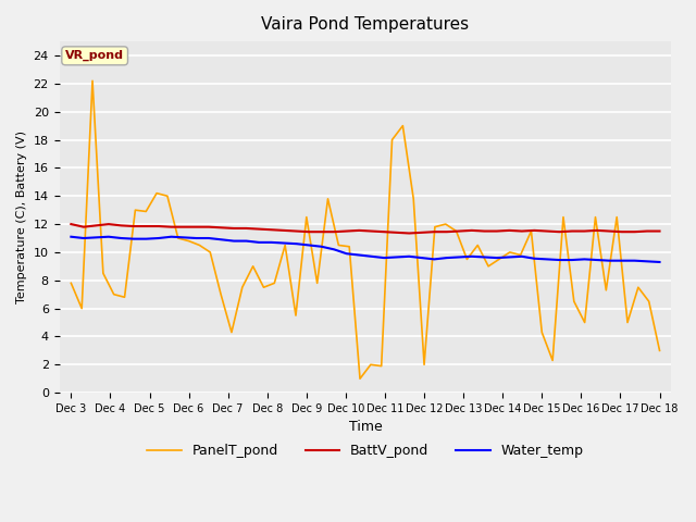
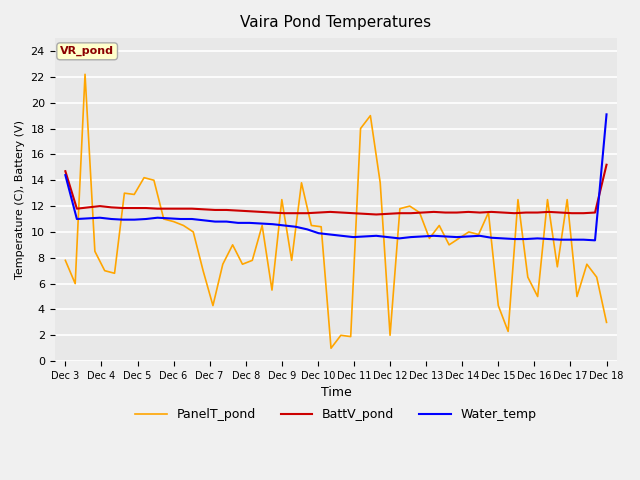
Water_temp/Dec 3: 11.1 -> 14.4
BattV_pond/Dec 3: 12.0 -> 14.7
Water_temp/Dec 18: 9.3 -> 19.1
BattV_pond/Dec 18: 11.5 -> 15.2
